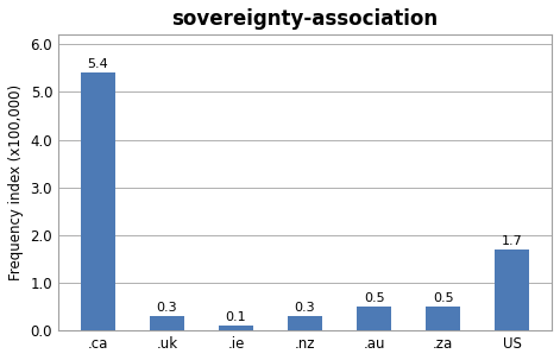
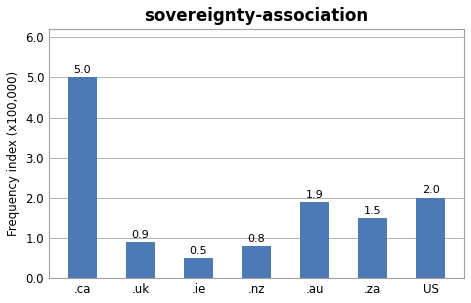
.ca: 5.4 -> 5.0
.uk: 0.3 -> 0.9
.ie: 0.1 -> 0.5
.nz: 0.3 -> 0.8
.au: 0.5 -> 1.9
.za: 0.5 -> 1.5
US: 1.7 -> 2.0
